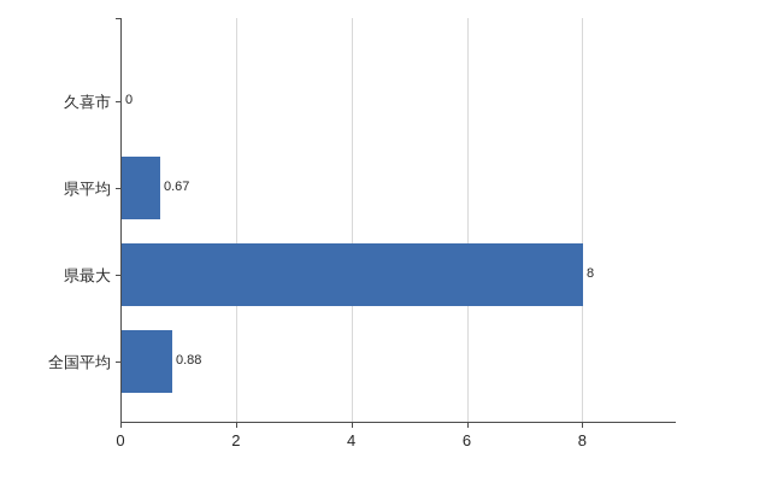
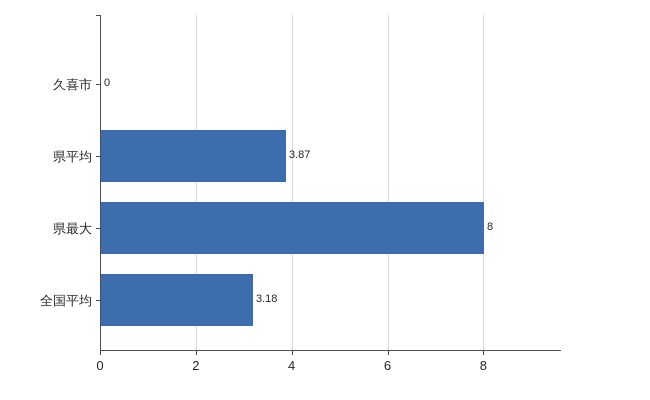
県平均: 0.67 -> 3.87
全国平均: 0.88 -> 3.18
